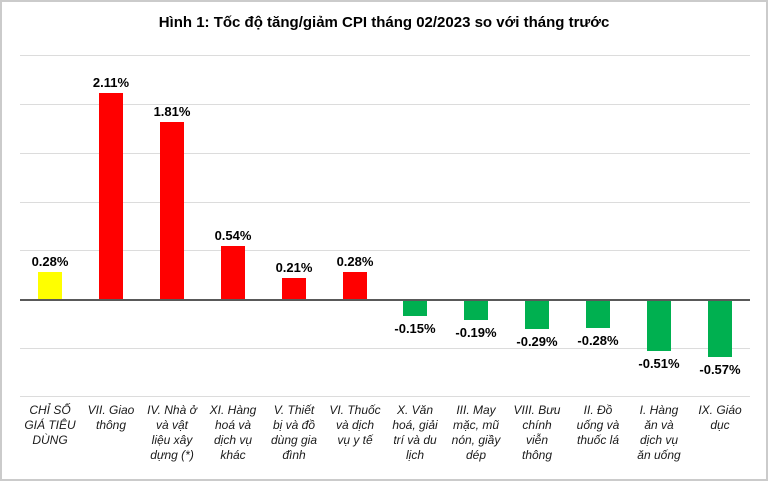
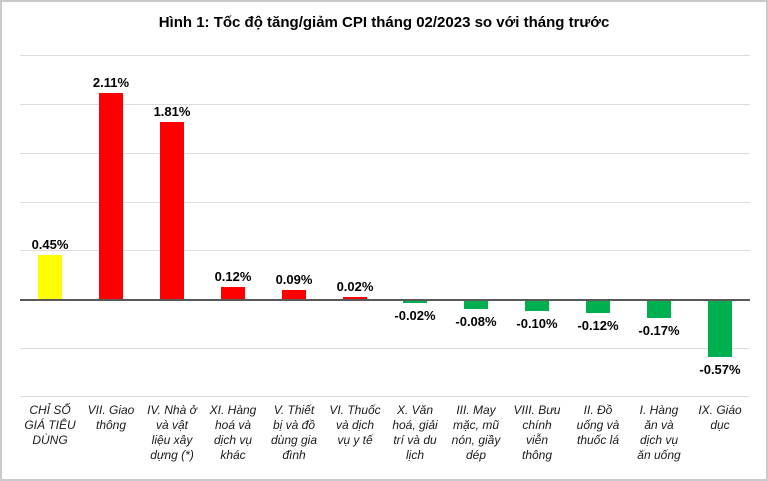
CHỈ SỐ GIÁ TIÊU DÙNG: 0.28% -> 0.45%
XI. Hàng hoá và dịch vụ khác: 0.54% -> 0.12%
V. Thiết bị và đồ dùng gia đình: 0.21% -> 0.09%
VI. Thuốc và dịch vụ y tế: 0.28% -> 0.02%
X. Văn hoá, giải trí và du lịch: -0.15% -> -0.02%
III. May mặc, mũ nón, giầy dép: -0.19% -> -0.08%
VIII. Bưu chính viễn thông: -0.29% -> -0.10%
II. Đồ uống và thuốc lá: -0.28% -> -0.12%
I. Hàng ăn và dịch vụ ăn uống: -0.51% -> -0.17%
